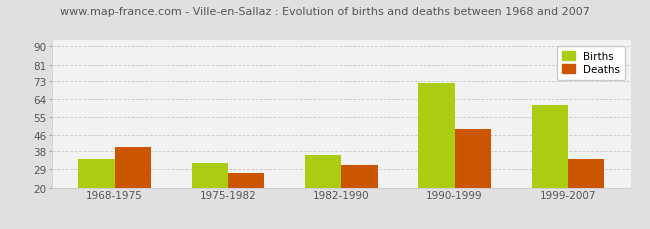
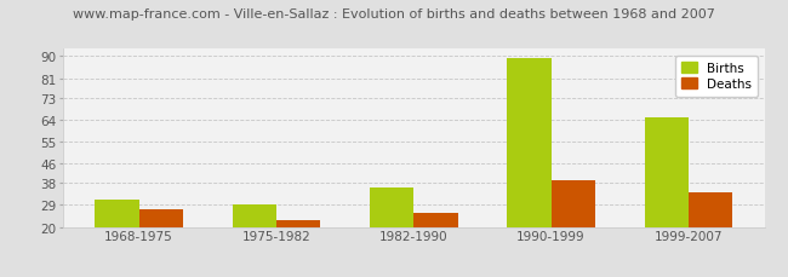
Births/1968-1975: 34 -> 31
Deaths/1968-1975: 40 -> 27
Births/1975-1982: 32 -> 29
Deaths/1975-1982: 27 -> 23
Deaths/1982-1990: 31 -> 26
Births/1990-1999: 72 -> 89
Deaths/1990-1999: 49 -> 39
Births/1999-2007: 61 -> 65
